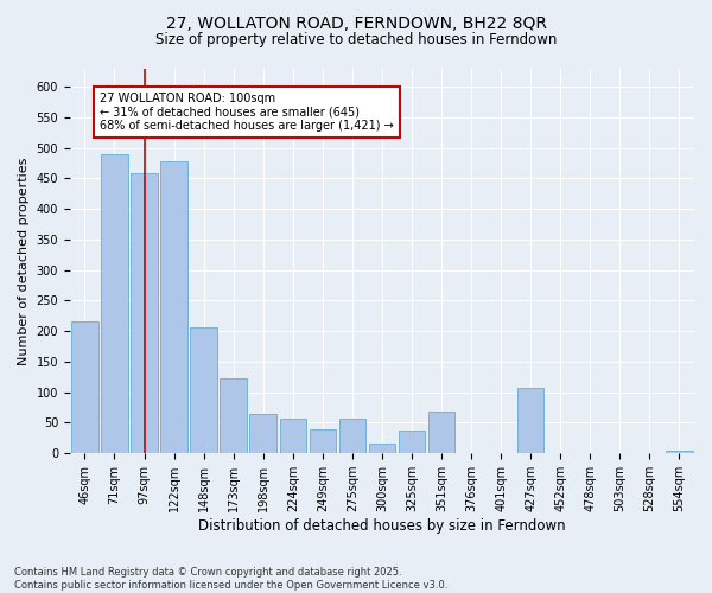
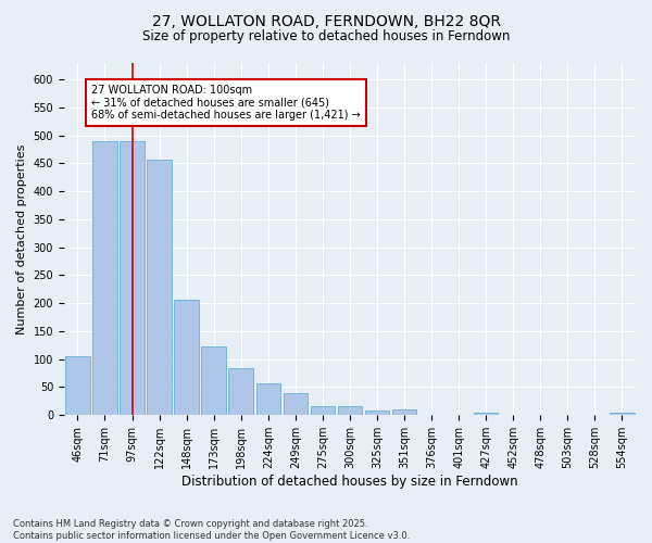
46sqm: 216 -> 105
97sqm: 458 -> 490
122sqm: 478 -> 457
198sqm: 64 -> 83
275sqm: 56 -> 15
325sqm: 38 -> 8
351sqm: 68 -> 10
427sqm: 108 -> 5
